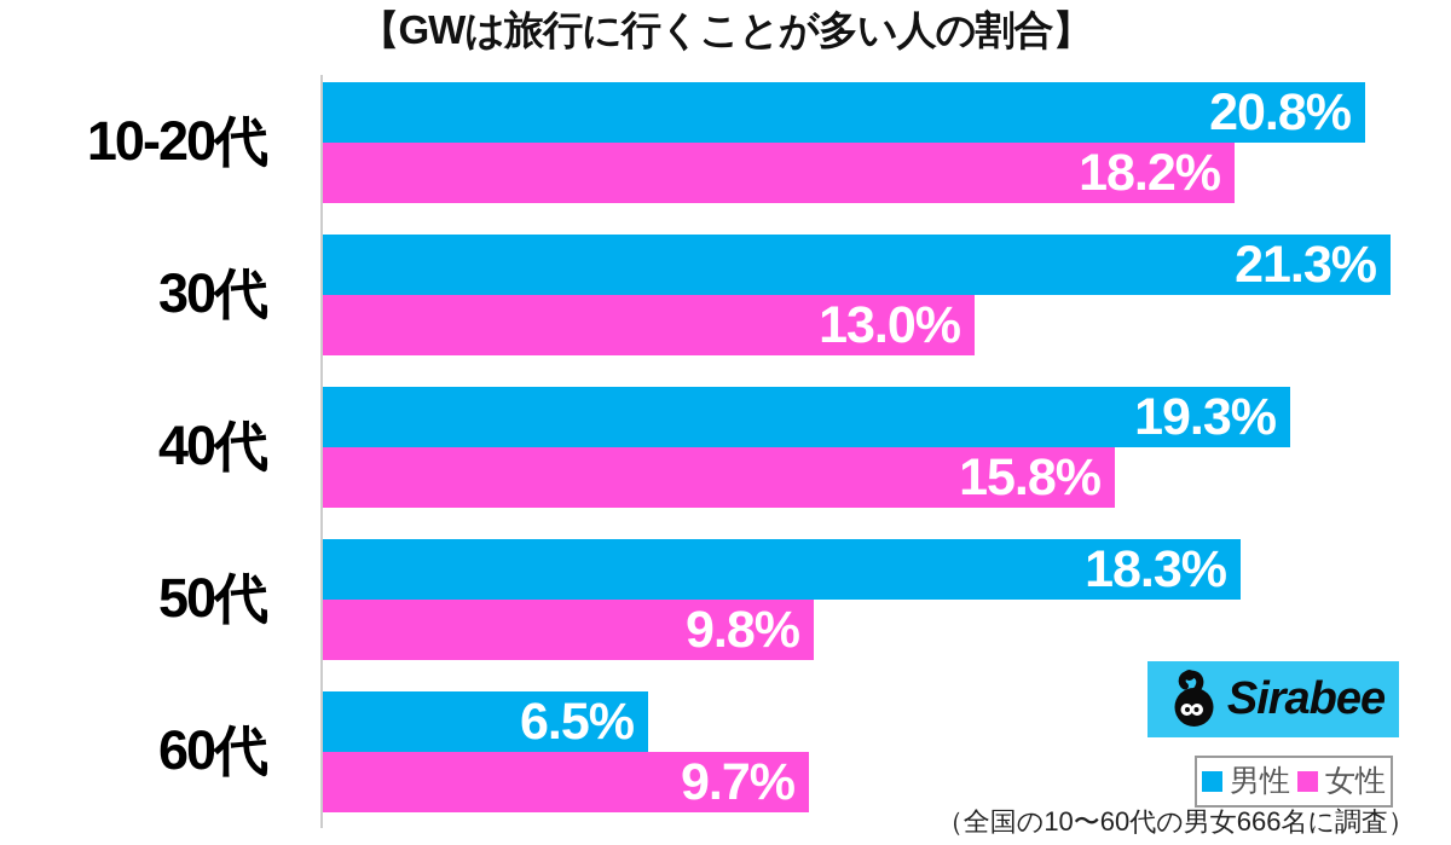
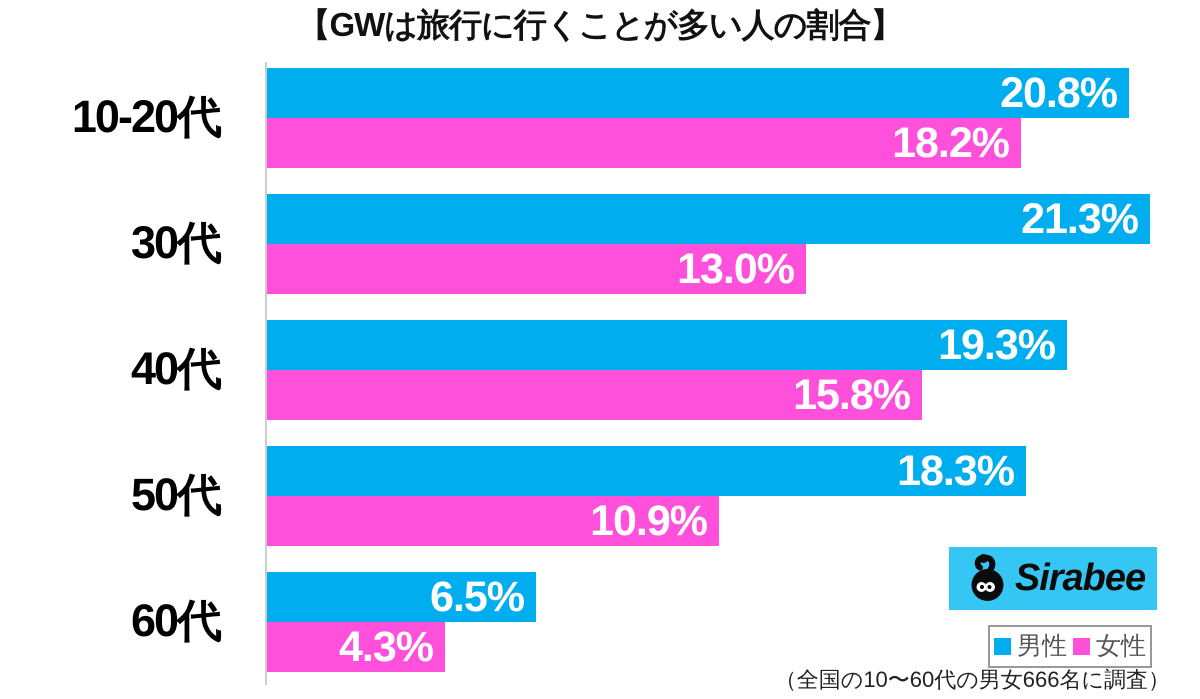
女性/50代: 9.8% -> 10.9%
女性/60代: 9.7% -> 4.3%
